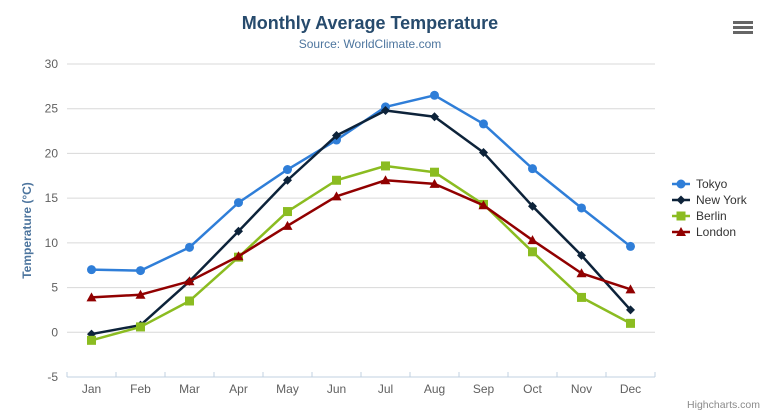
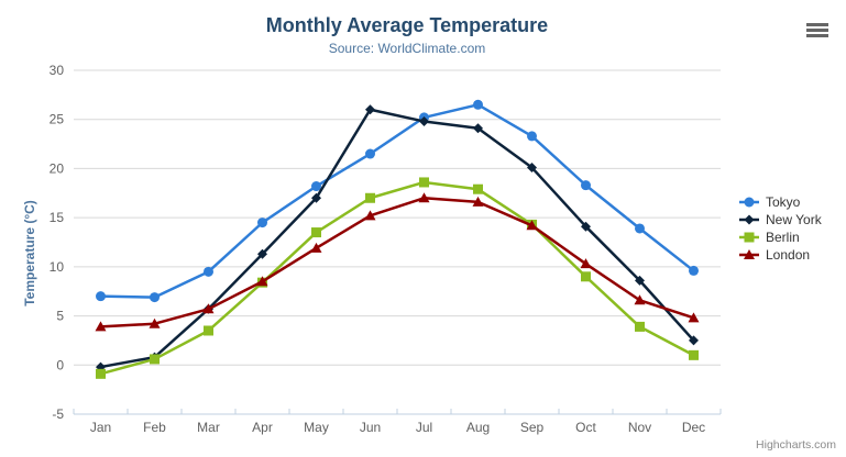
New York/Jun: 22 -> 26
